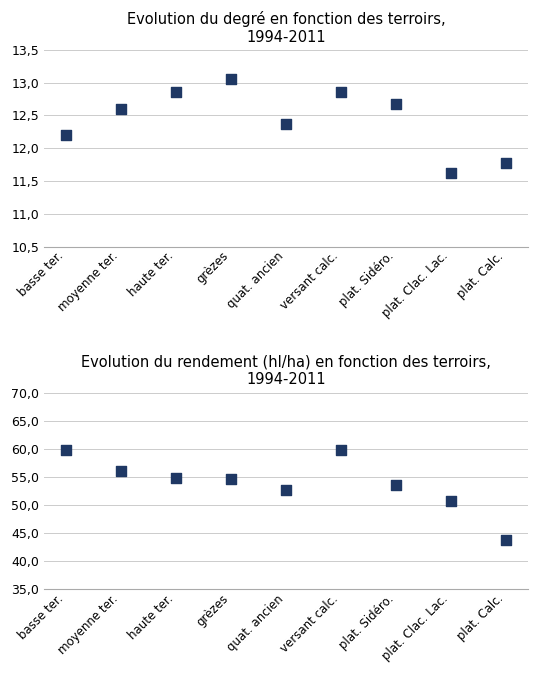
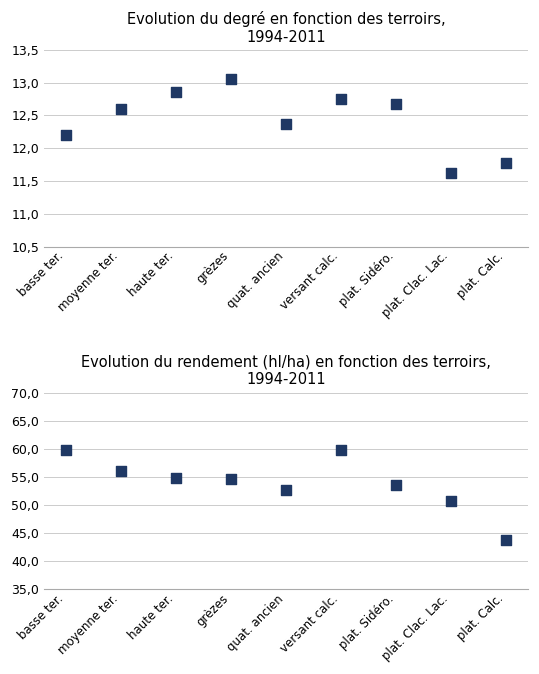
Evolution du degré en fonction des terroirs, 1994-2011/versant calc.: 12,86 -> 12,75
